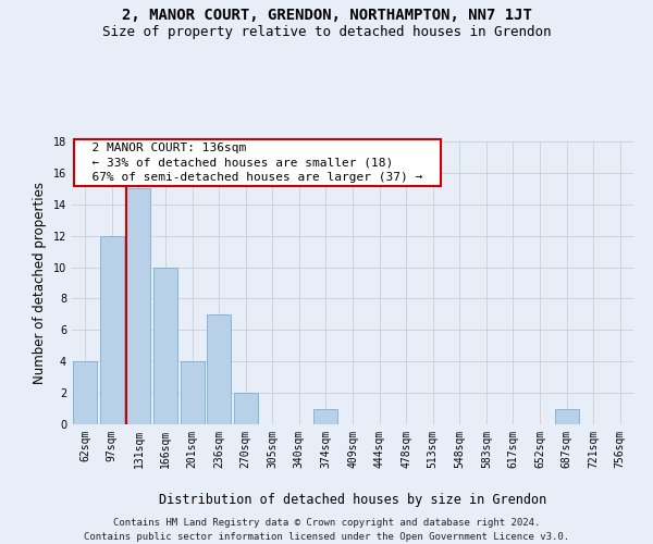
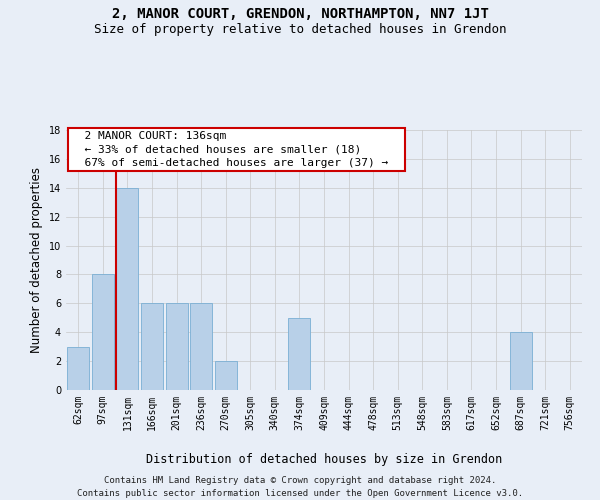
62sqm: 4 -> 3
97sqm: 12 -> 8
131sqm: 15 -> 14
166sqm: 10 -> 6
201sqm: 4 -> 6
236sqm: 7 -> 6
374sqm: 1 -> 5
687sqm: 1 -> 4
